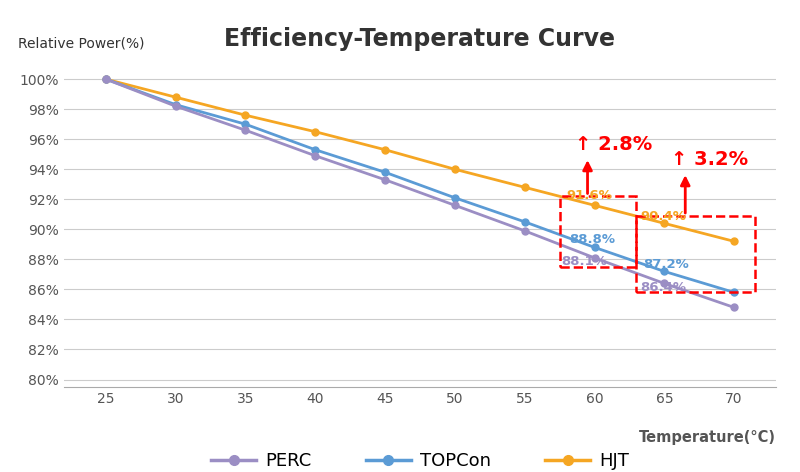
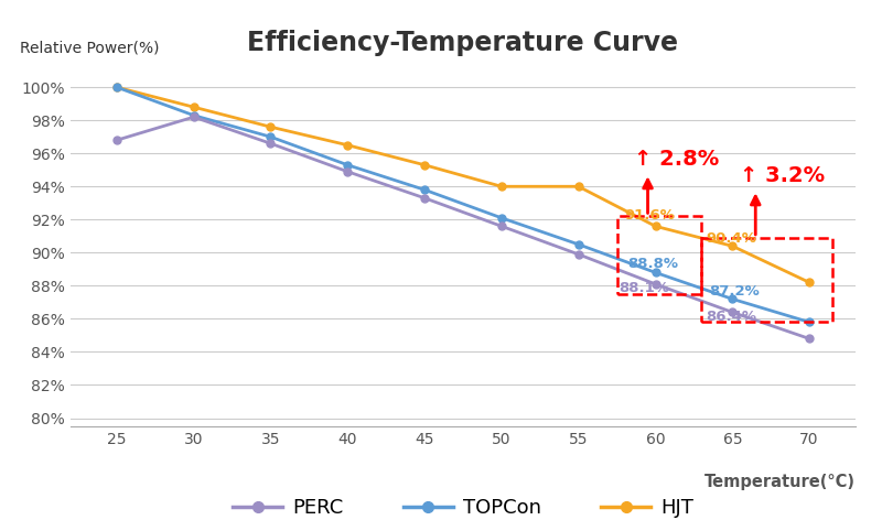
PERC/25: 100.0% -> 96.8%
HJT/55: 92.8% -> 94.0%
HJT/70: 89.2% -> 88.2%
